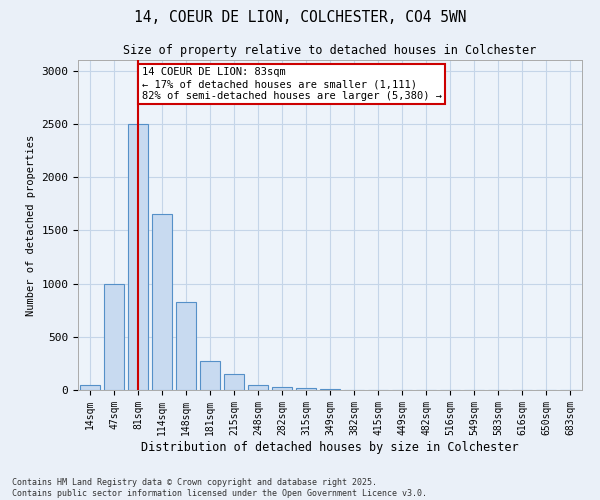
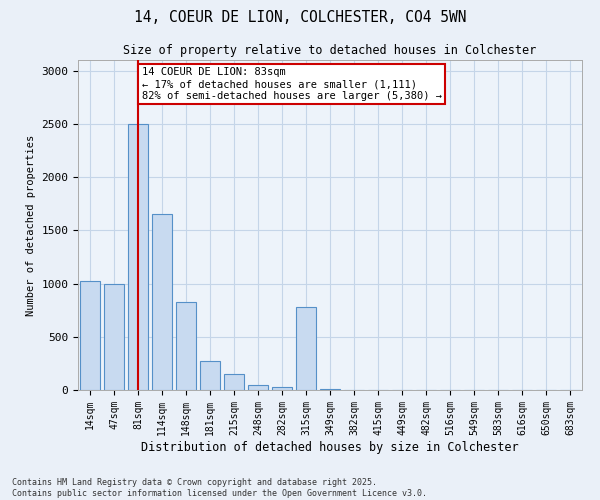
14sqm: 50 -> 1020
315sqm: 20 -> 780
